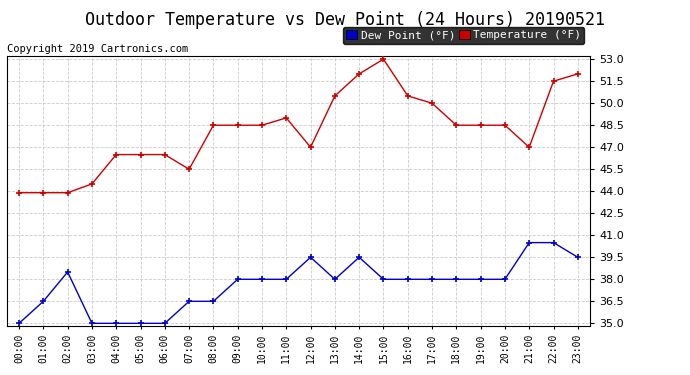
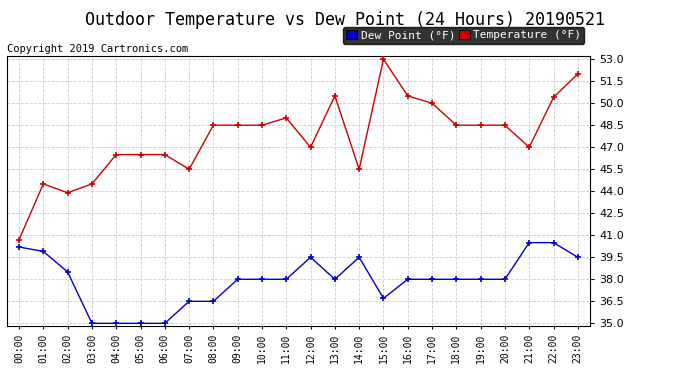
Temperature (°F)/00:00: 43.9 -> 40.7
Dew Point (°F)/00:00: 35.0 -> 40.2
Temperature (°F)/01:00: 43.9 -> 44.5
Dew Point (°F)/01:00: 36.5 -> 39.9
Temperature (°F)/14:00: 52.0 -> 45.5
Dew Point (°F)/15:00: 38.0 -> 36.7
Temperature (°F)/22:00: 51.5 -> 50.4
